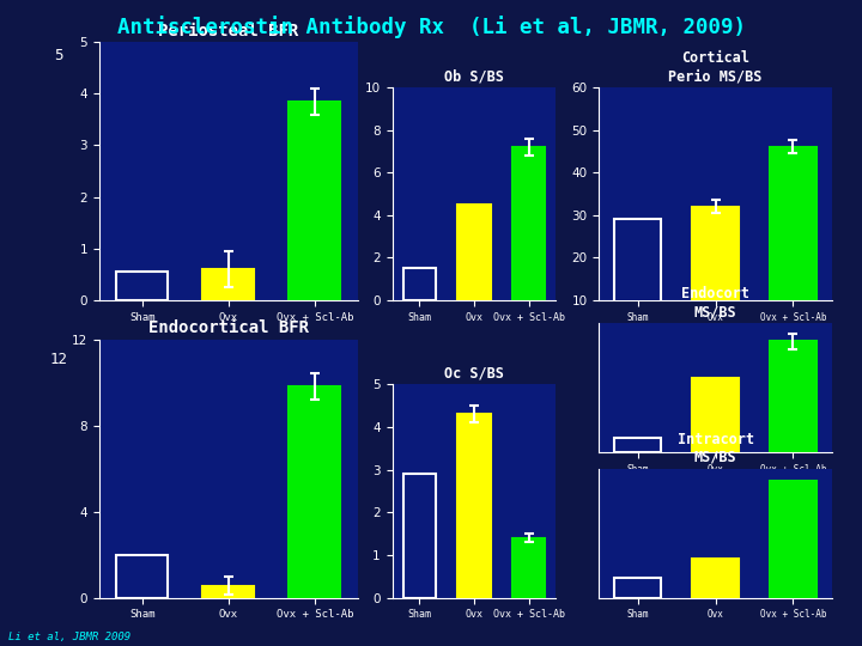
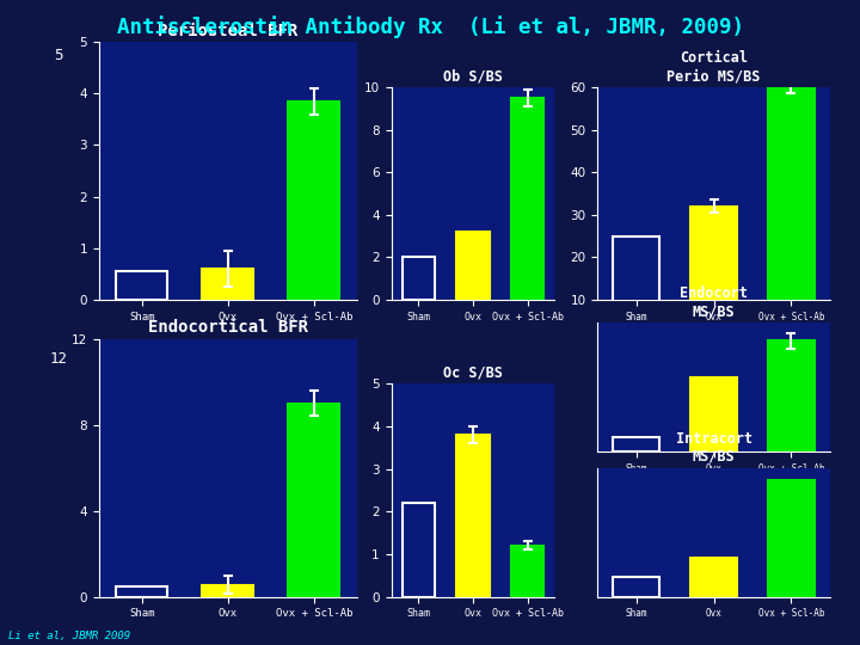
Ob S/BS/Sham: 1.5 -> 2.0
Ob S/BS/Ovx: 4.5 -> 3.2
Ob S/BS/Ovx + Scl-Ab: 7.2 -> 9.5
Cortical Perio MS/BS/Sham: 29 -> 25
Cortical Perio MS/BS/Ovx + Scl-Ab: 46 -> 60
Endocortical BFR/Sham: 2.0 -> 0.5
Endocortical BFR/Ovx + Scl-Ab: 9.8 -> 9.0
Oc S/BS/Sham: 2.9 -> 2.2
Oc S/BS/Ovx: 4.3 -> 3.8
Oc S/BS/Ovx + Scl-Ab: 1.4 -> 1.2
